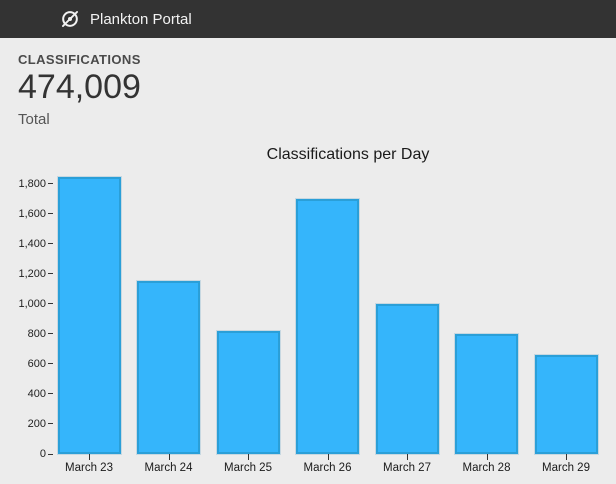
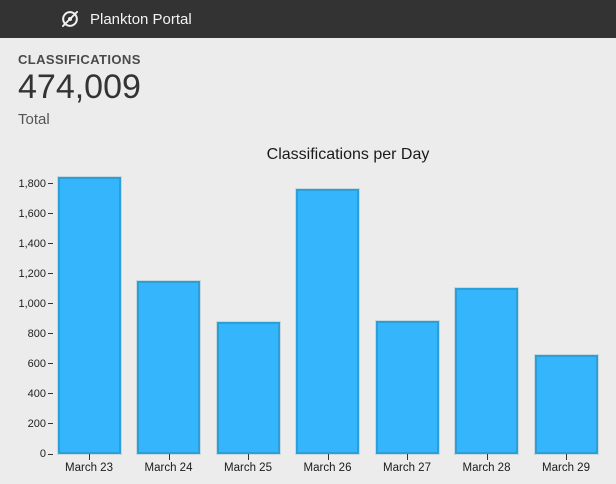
March 25: 820 -> 880
March 26: 1700 -> 1760
March 27: 1000 -> 880
March 28: 800 -> 1100
